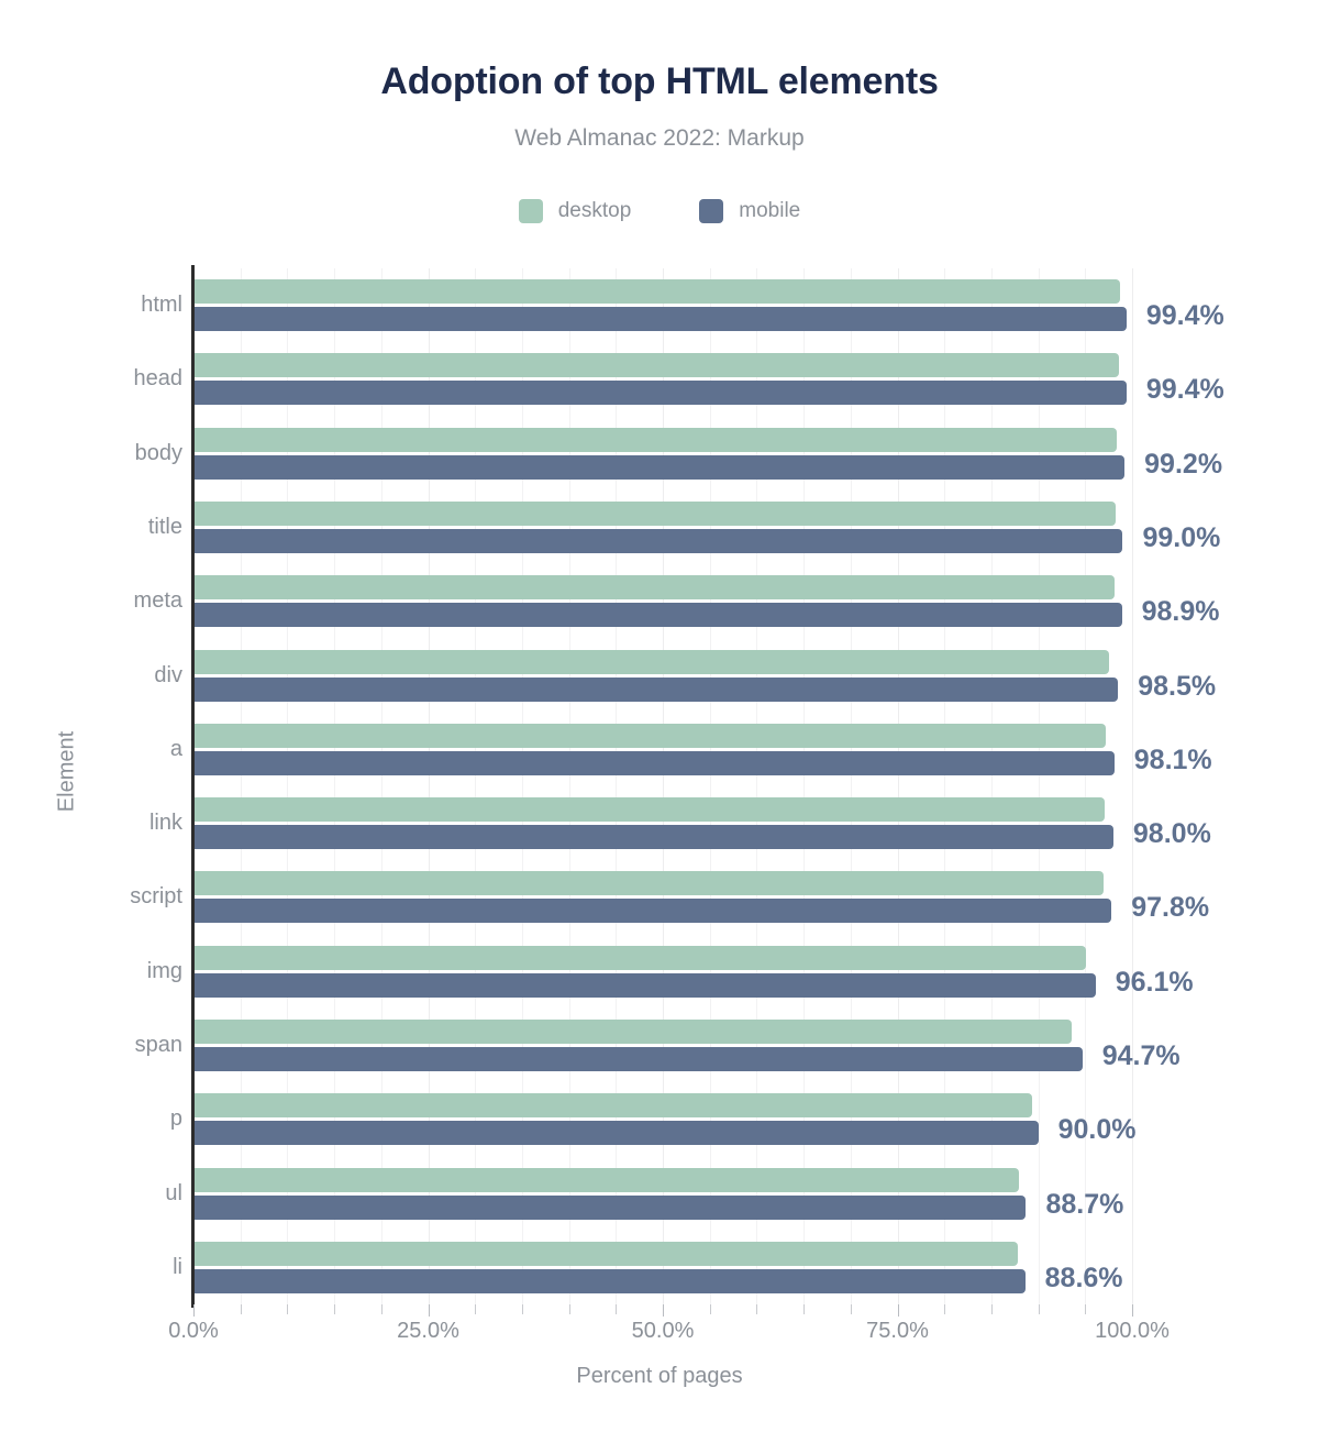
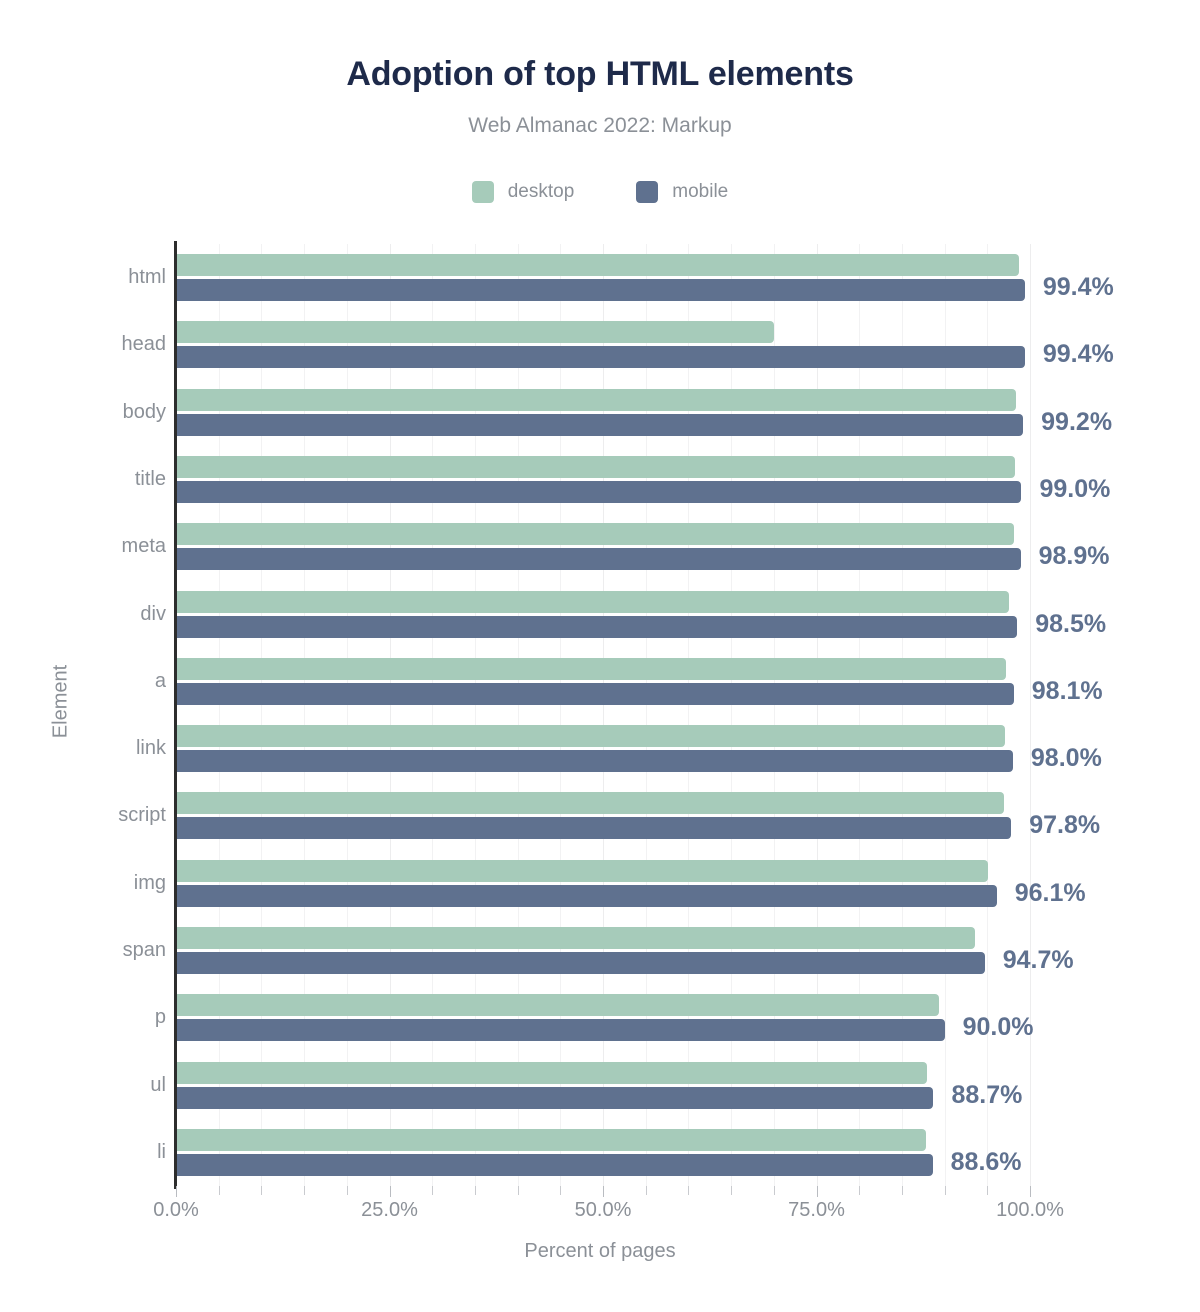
desktop/head: 99% -> 70%
